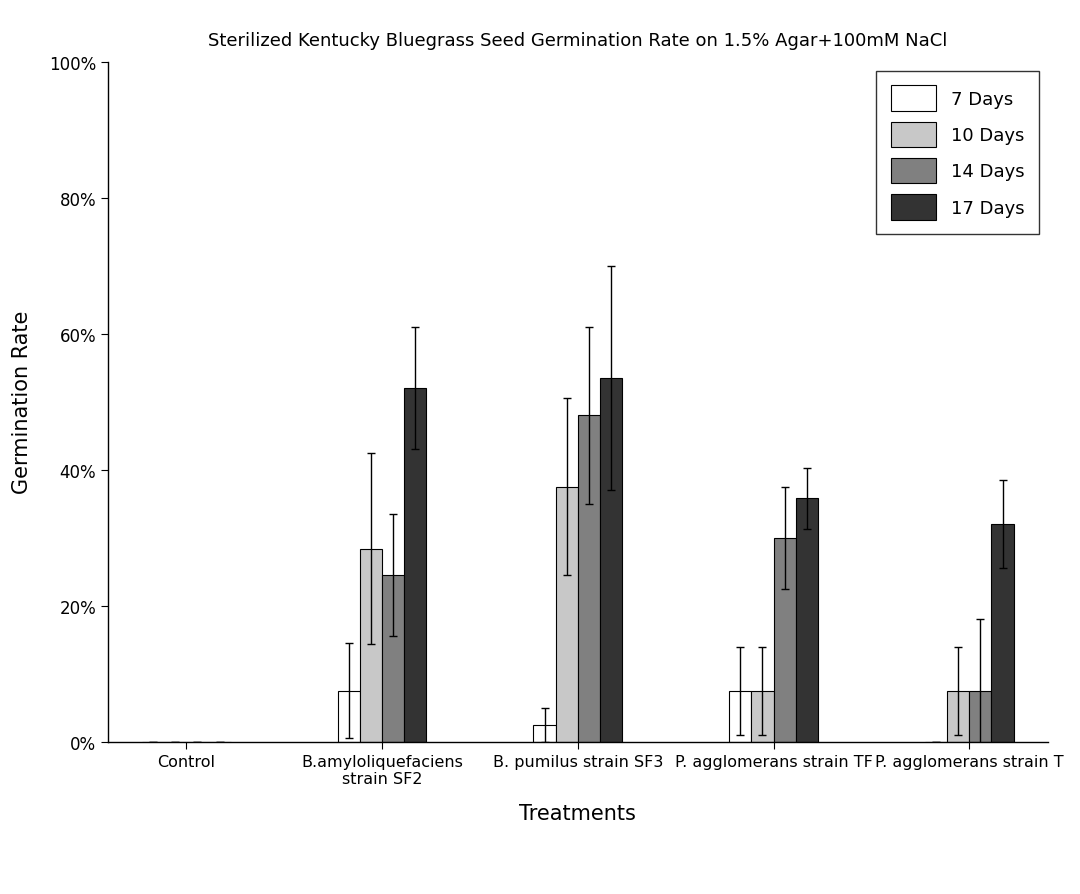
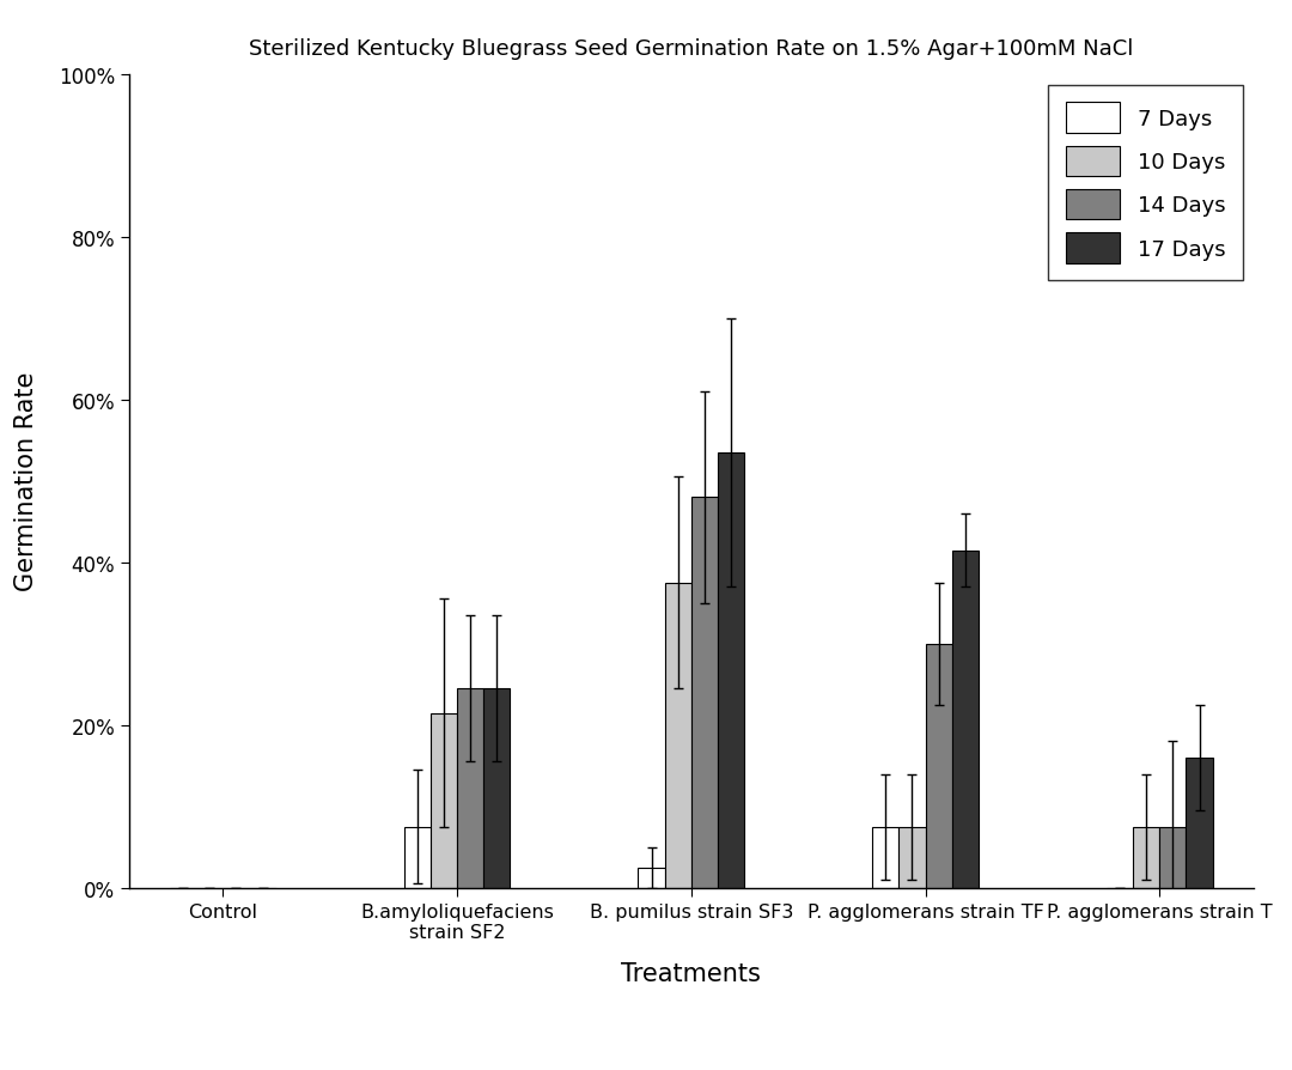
10 Days/B.amyloliquefaciens strain SF2: 28.4% -> 21.5%
17 Days/B.amyloliquefaciens strain SF2: 52.0% -> 24.5%
17 Days/P. agglomerans strain TF: 35.8% -> 41.5%
17 Days/P. agglomerans strain T: 32.0% -> 16.0%
